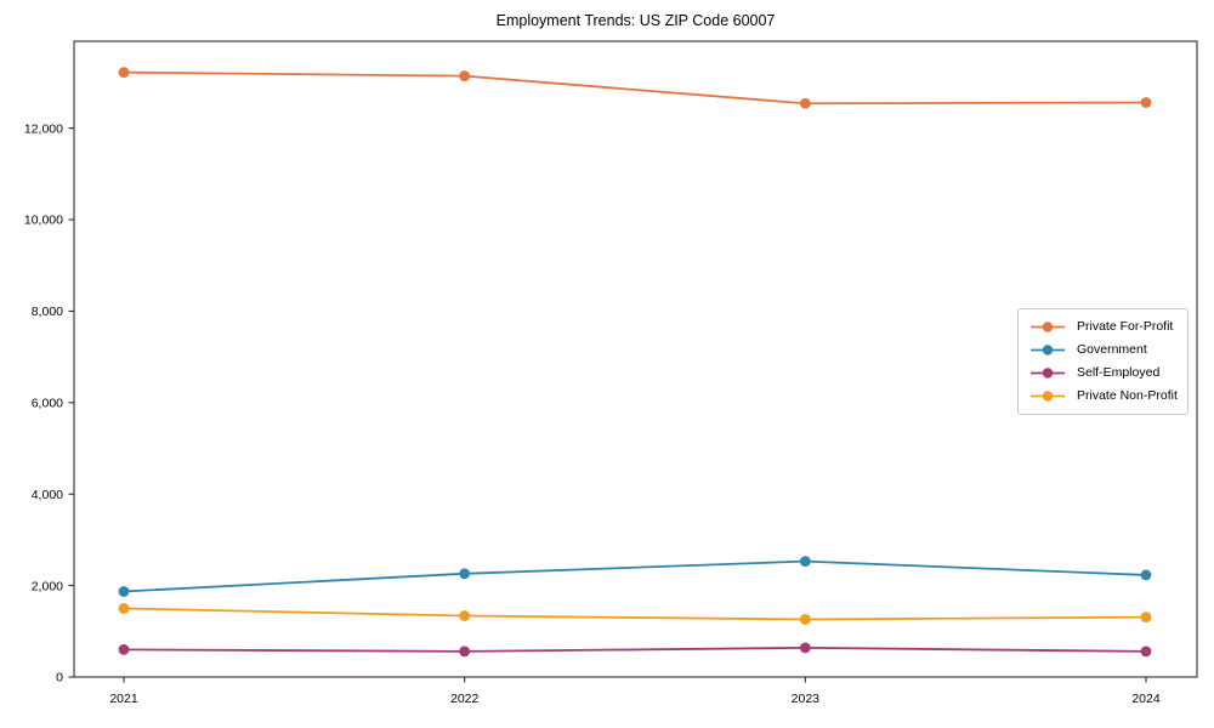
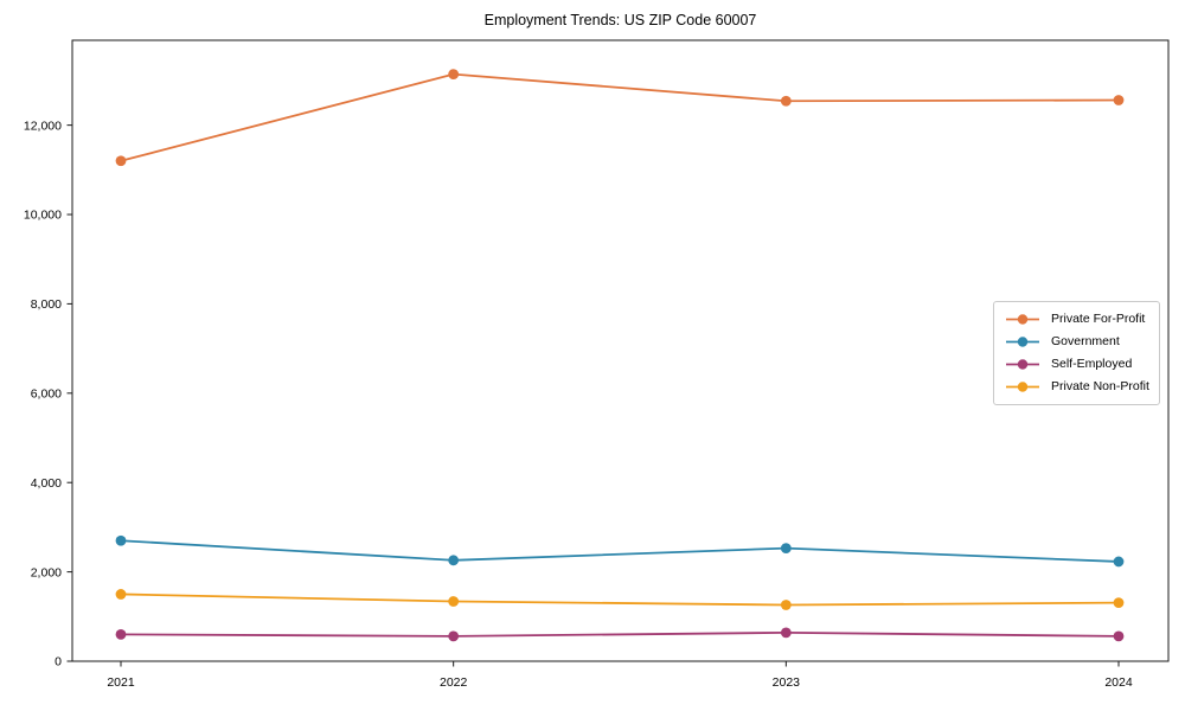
Private For-Profit/2021: 13200 -> 11200
Government/2021: 1900 -> 2700
